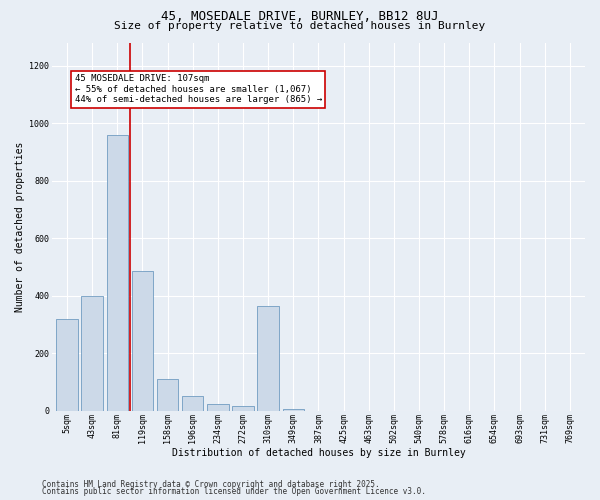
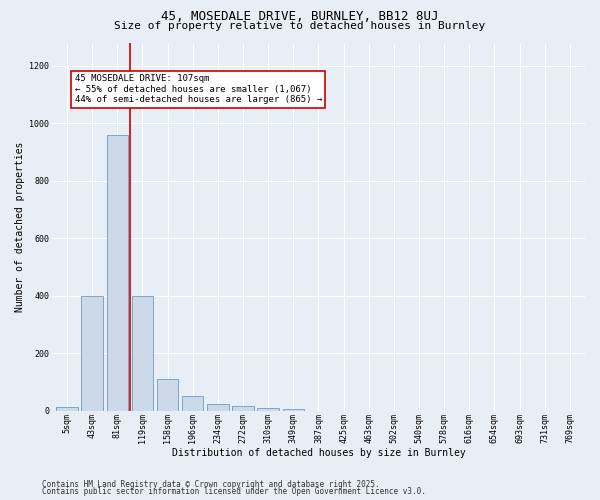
5sqm: 320 -> 12
119sqm: 485 -> 400
310sqm: 365 -> 10
